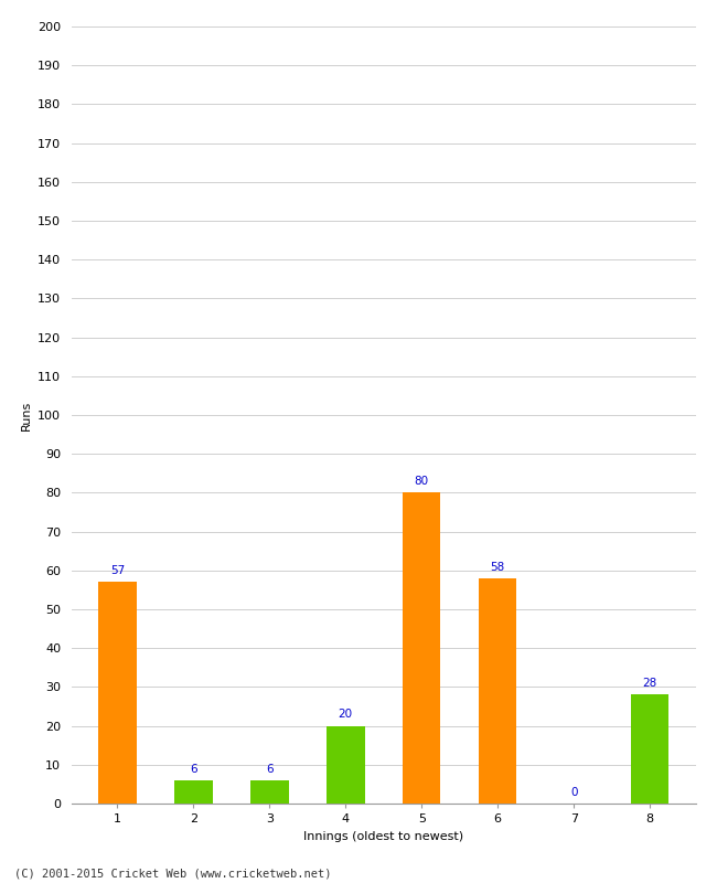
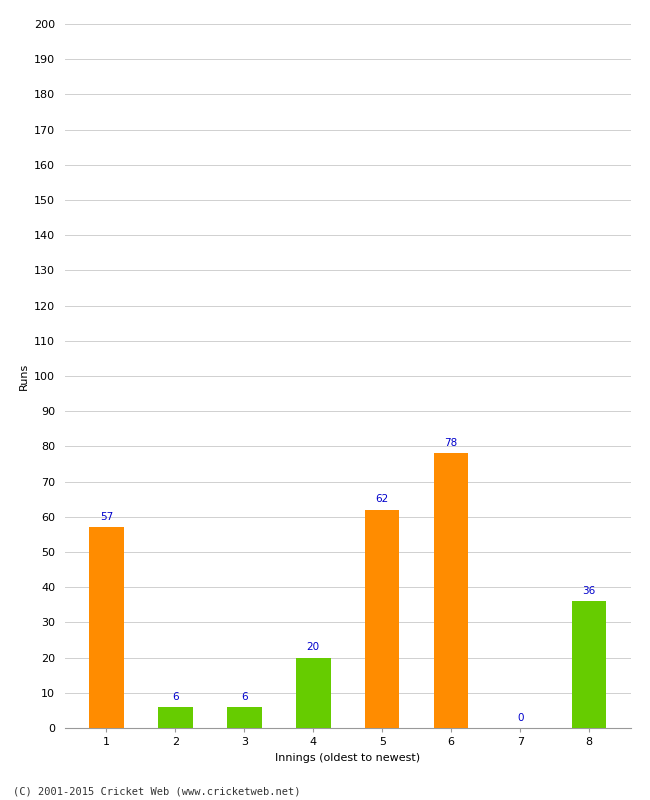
5: 80 -> 62
6: 58 -> 78
8: 28 -> 36
